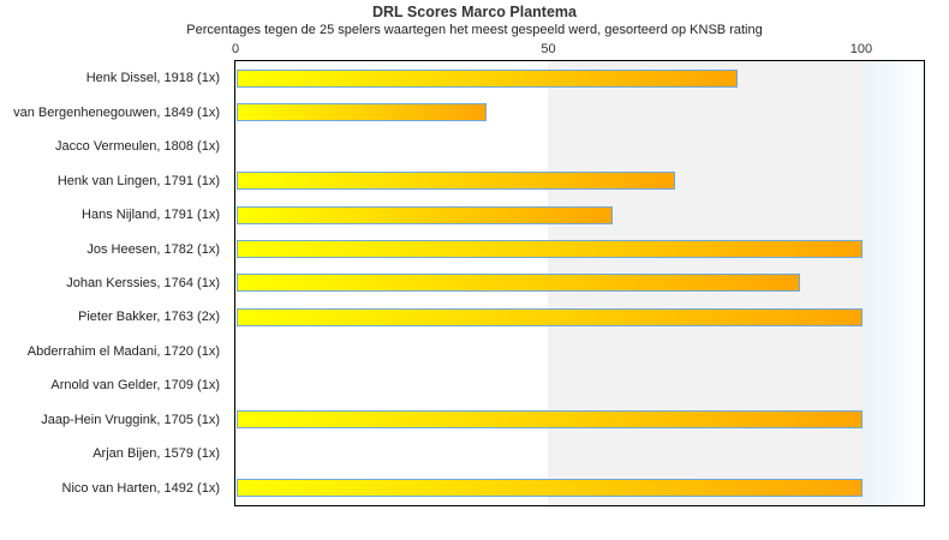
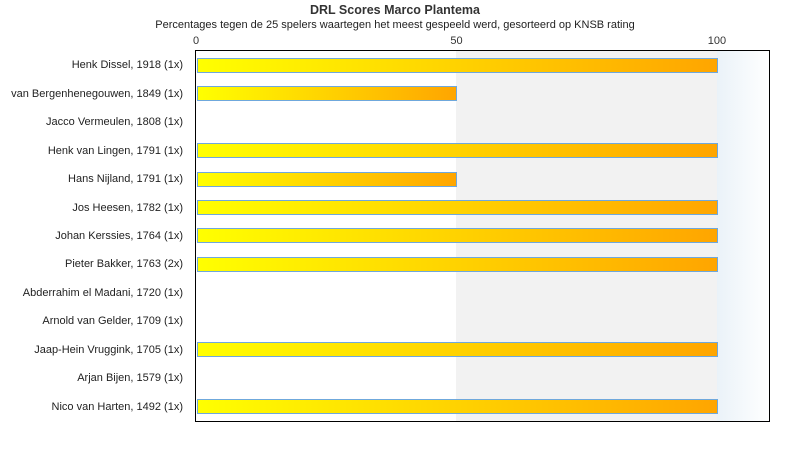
Henk Dissel, 1918 (1x): 80 -> 100
van Bergenhenegouwen, 1849 (1x): 40 -> 50
Henk van Lingen, 1791 (1x): 70 -> 100
Hans Nijland, 1791 (1x): 60 -> 50
Johan Kerssies, 1764 (1x): 90 -> 100
